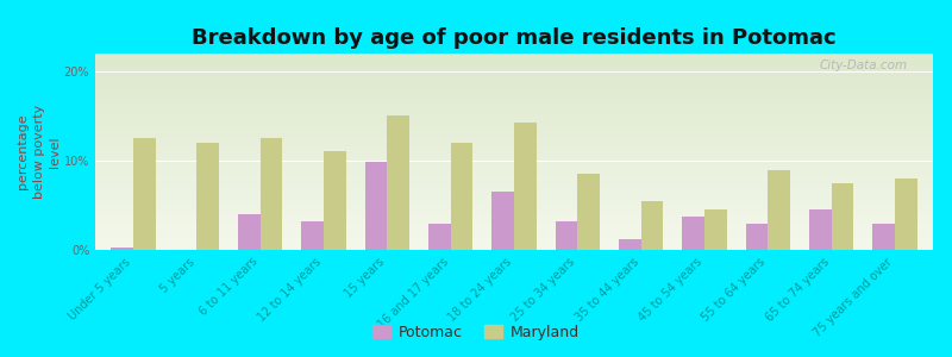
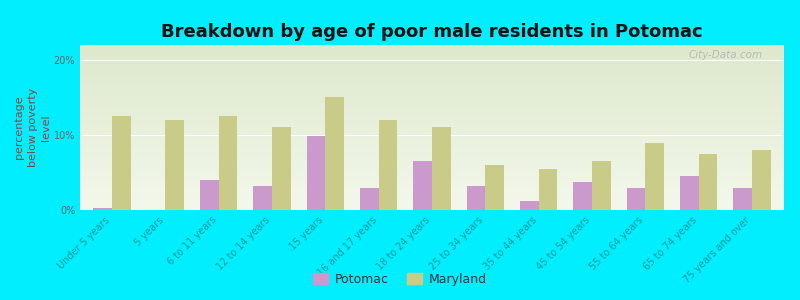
Maryland/18 to 24 years: 14.2% -> 11.0%
Maryland/25 to 34 years: 8.6% -> 6.0%
Maryland/45 to 54 years: 4.6% -> 6.5%
